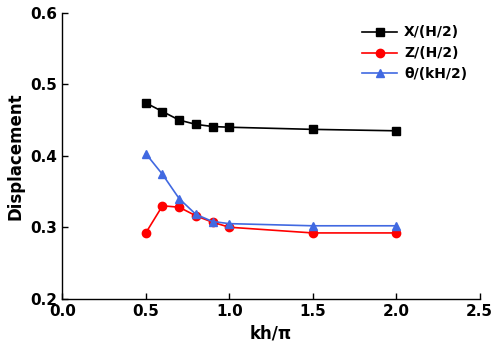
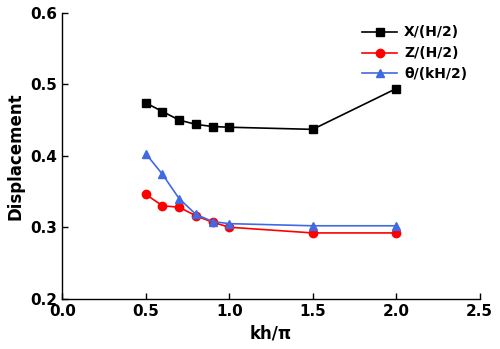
Z/(H/2)/0.5: 0.292 -> 0.346
X/(H/2)/2.0: 0.435 -> 0.494
